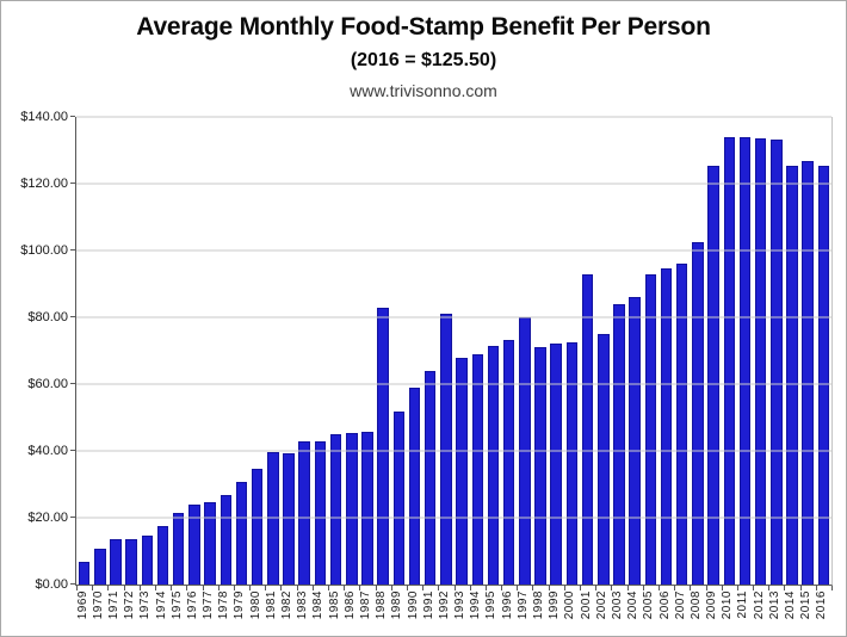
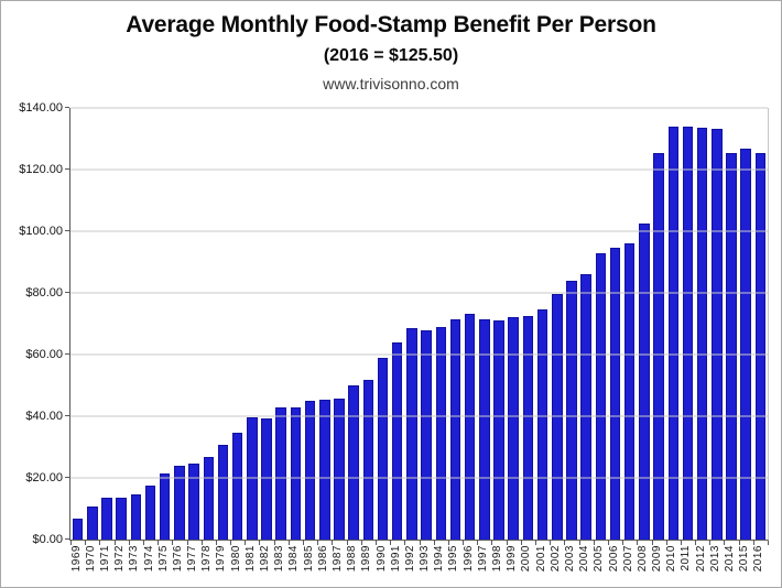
1988: $83 -> $50
1992: $81 -> $69
1997: $80 -> $71
2001: $93 -> $75
2002: $75 -> $80
